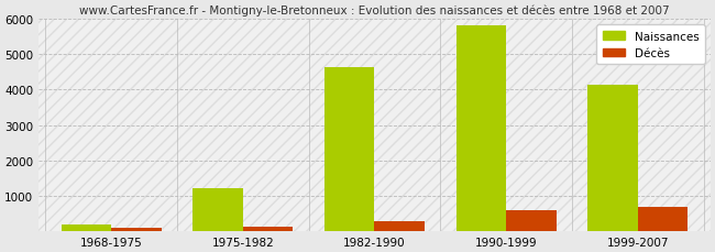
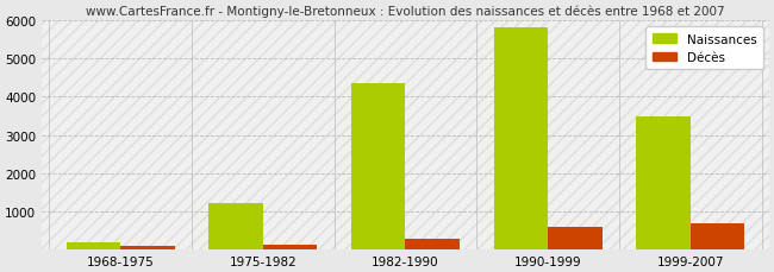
Naissances/1982-1990: 4650 -> 4350
Naissances/1999-2007: 4150 -> 3500
